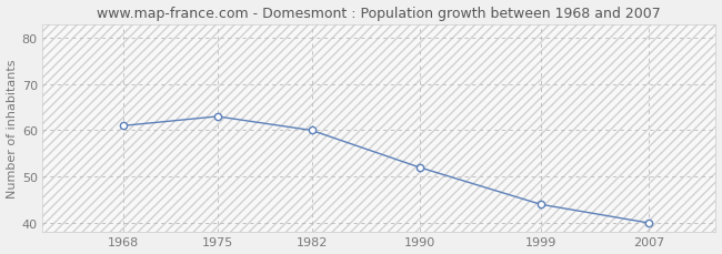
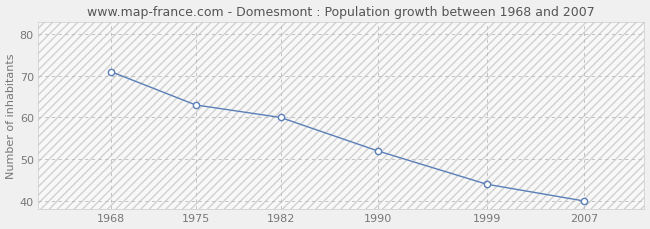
1968: 61 -> 71
